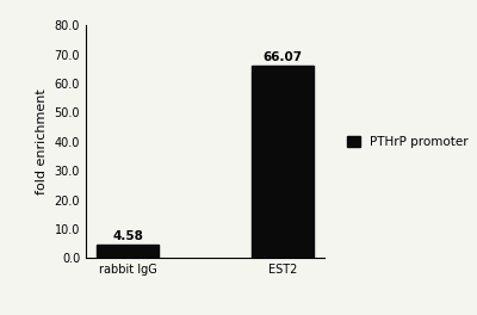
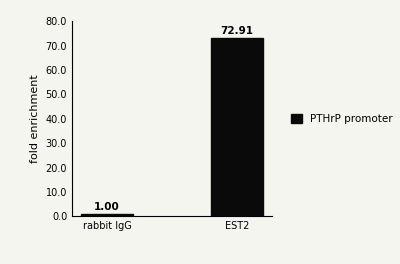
rabbit IgG: 4.58 -> 1.00
EST2: 66.07 -> 72.91
